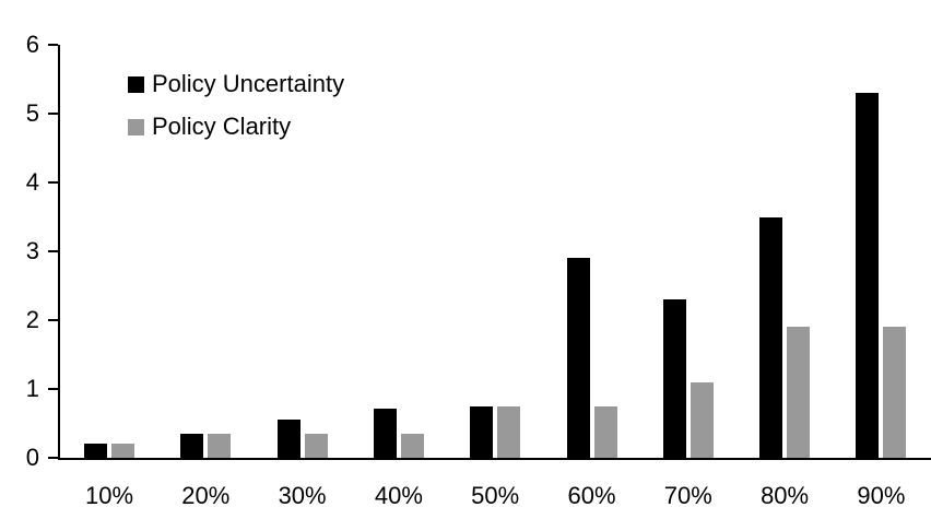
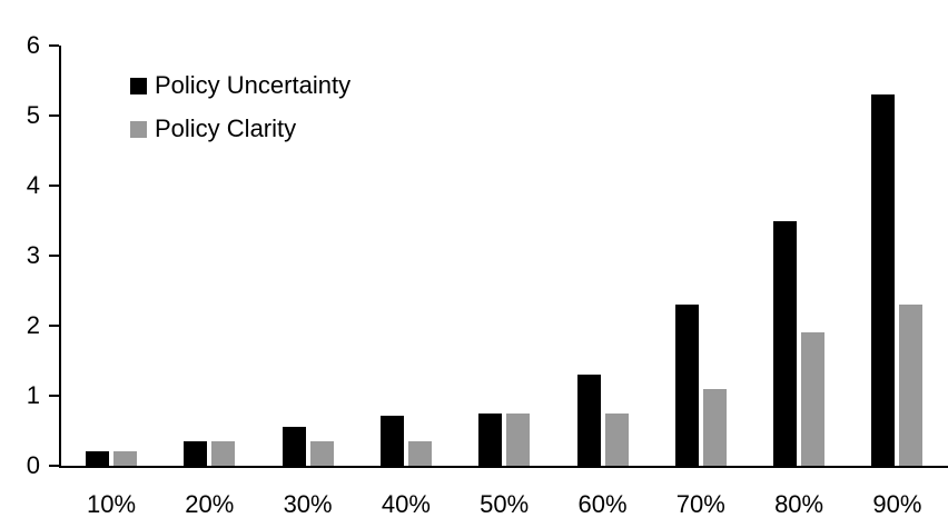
Policy Uncertainty/60%: 2.9 -> 1.3
Policy Clarity/90%: 1.9 -> 2.3
